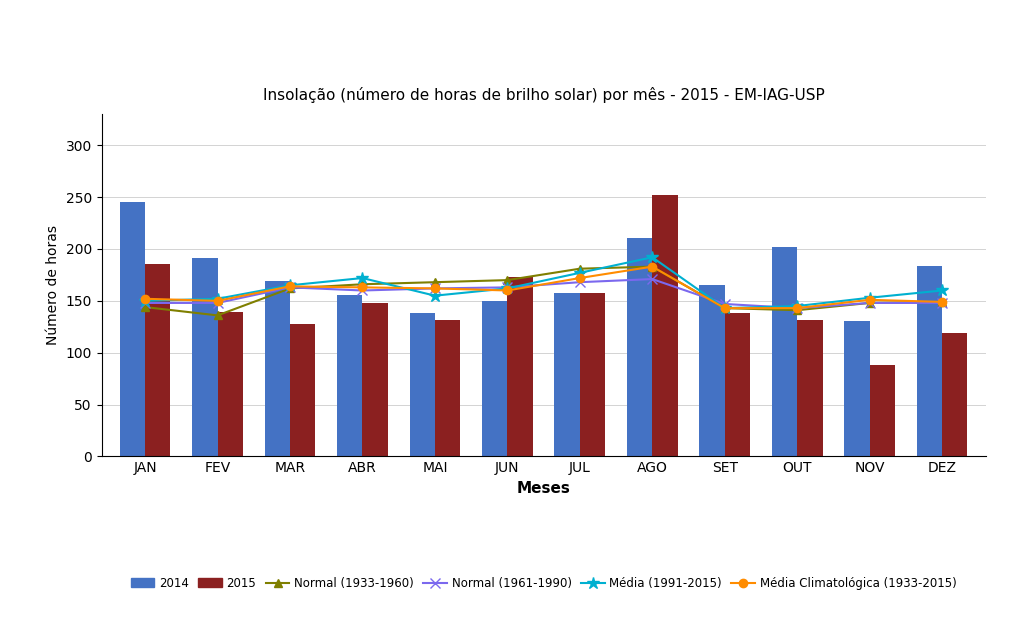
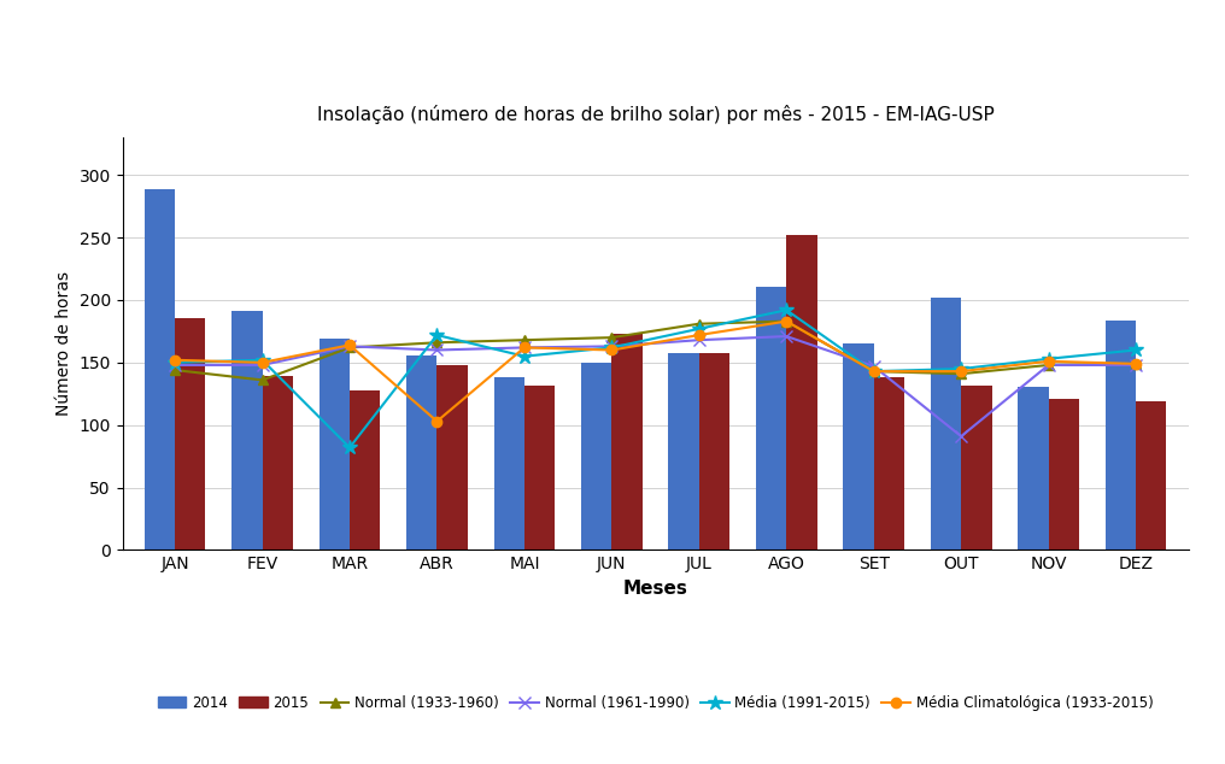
2014/JAN: 245 -> 289
Média (1991-2015)/MAR: 165 -> 82
Média Climatológica (1933-2015)/ABR: 163 -> 103
Normal (1961-1990)/OUT: 143 -> 91
2015/NOV: 88 -> 121
